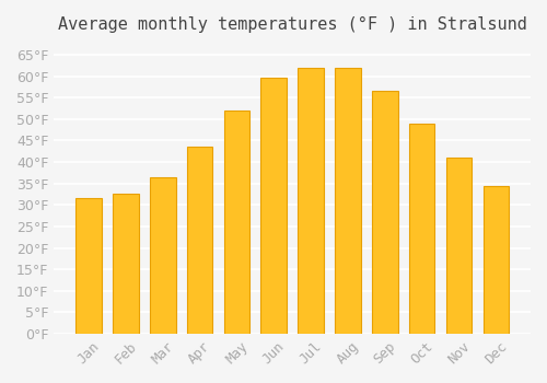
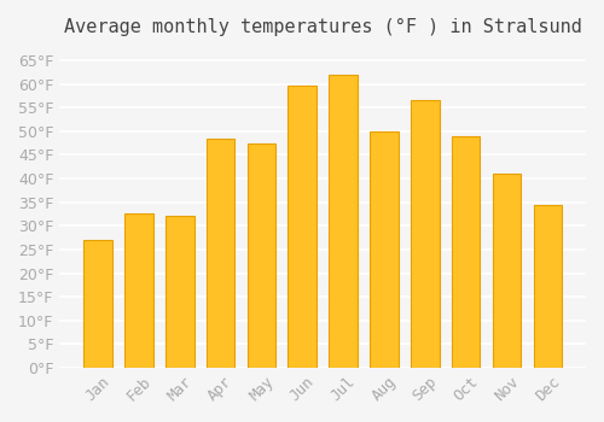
Jan: 31.5°F -> 27.0°F
Mar: 36.5°F -> 32.0°F
Apr: 43.5°F -> 48.5°F
May: 52.0°F -> 47.5°F
Aug: 62.0°F -> 50.0°F
